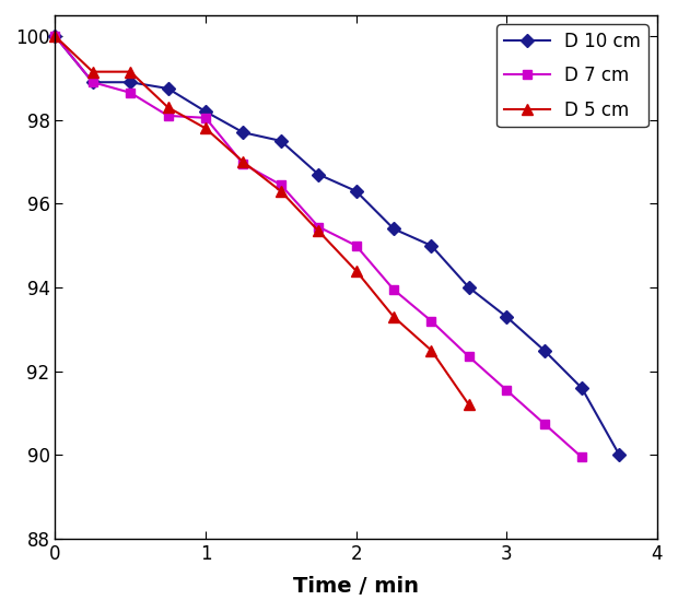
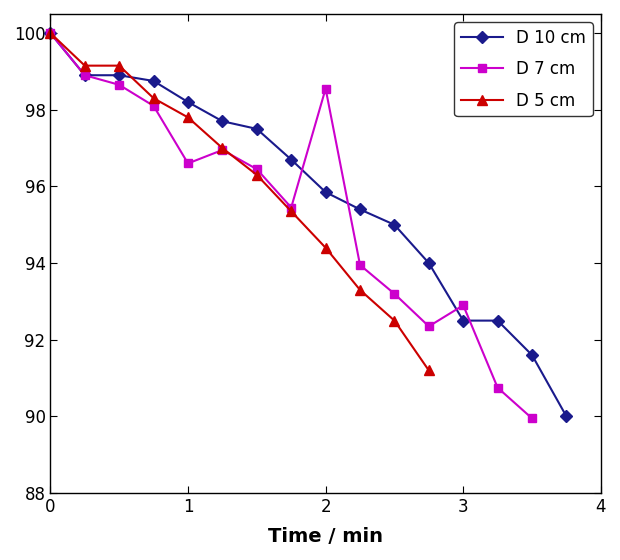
D 7 cm/1: 98.05 -> 96.60
D 10 cm/2: 96.30 -> 95.85
D 7 cm/2: 95.00 -> 98.55
D 10 cm/3: 93.30 -> 92.50
D 7 cm/3: 91.55 -> 92.90
